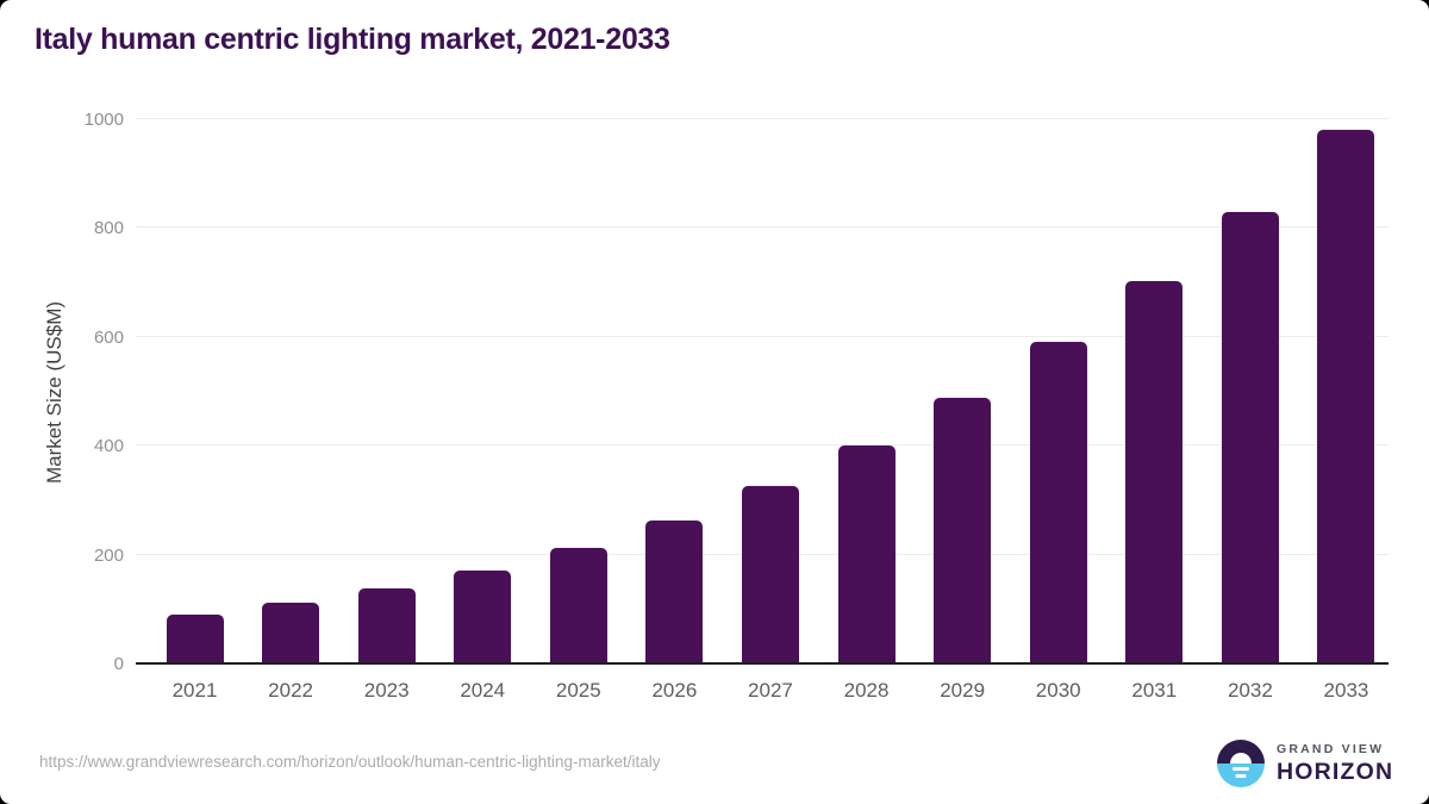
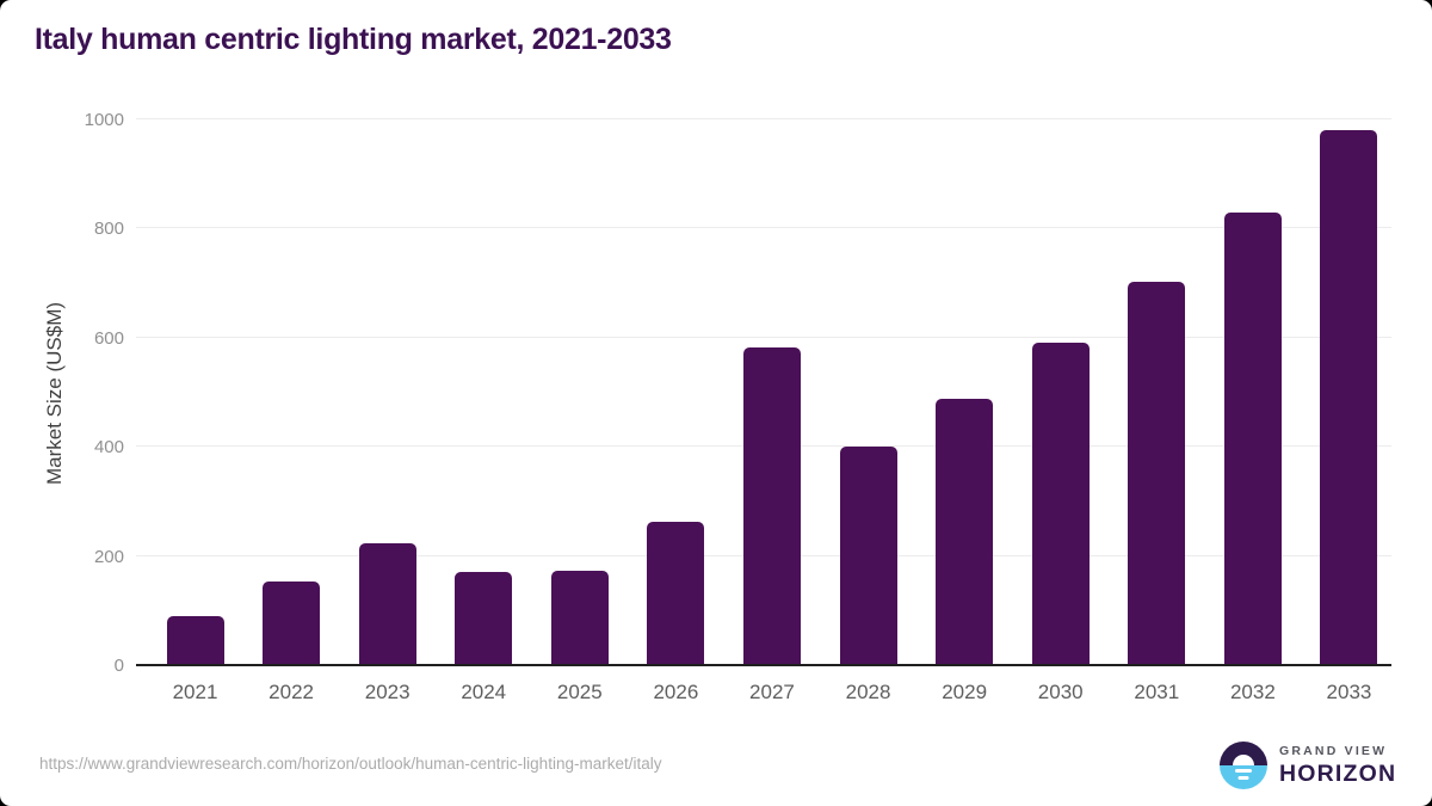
2022: 110 -> 150
2023: 140 -> 220
2025: 210 -> 170
2027: 320 -> 580
